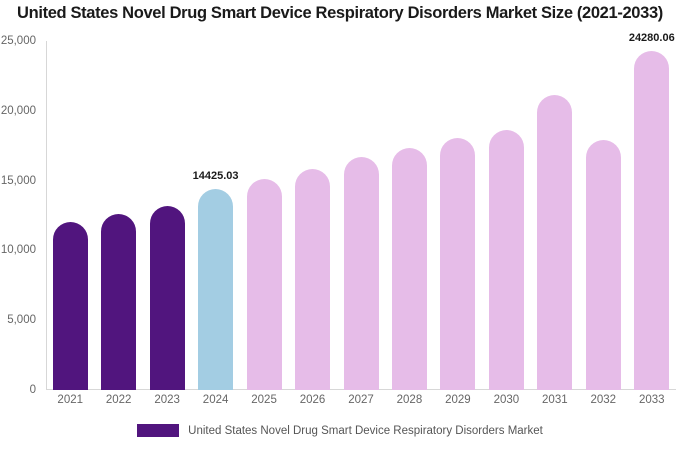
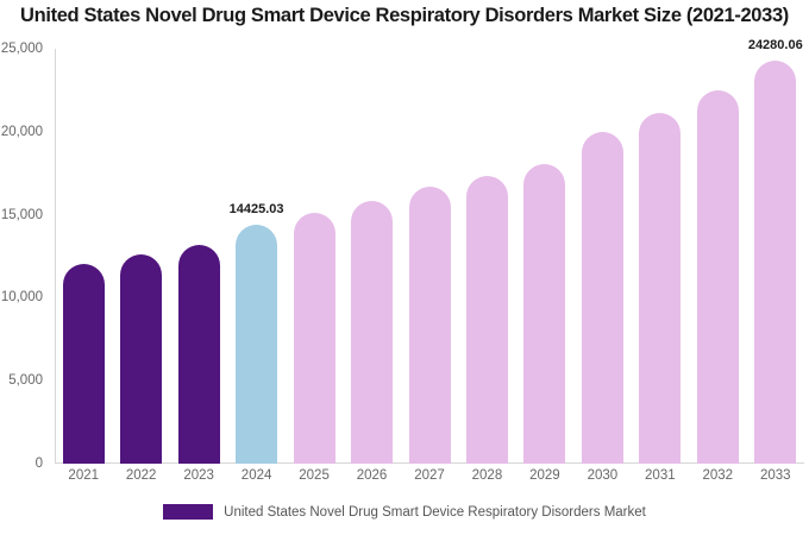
2030: 18600 -> 20000
2032: 17900 -> 22500
